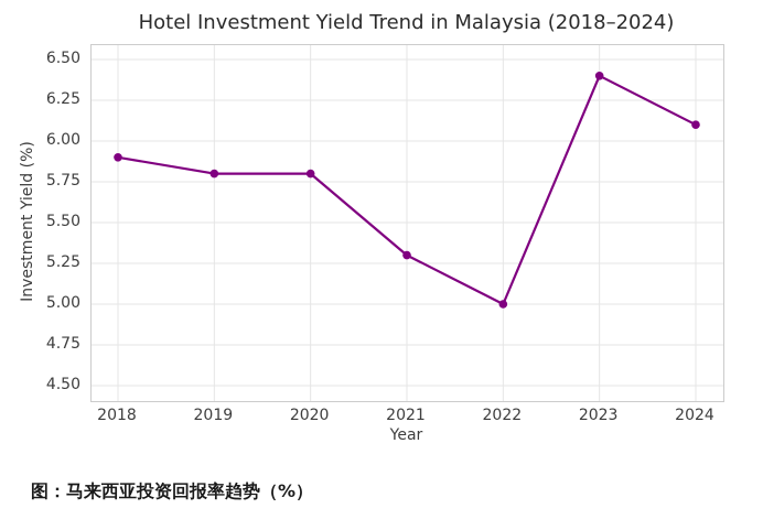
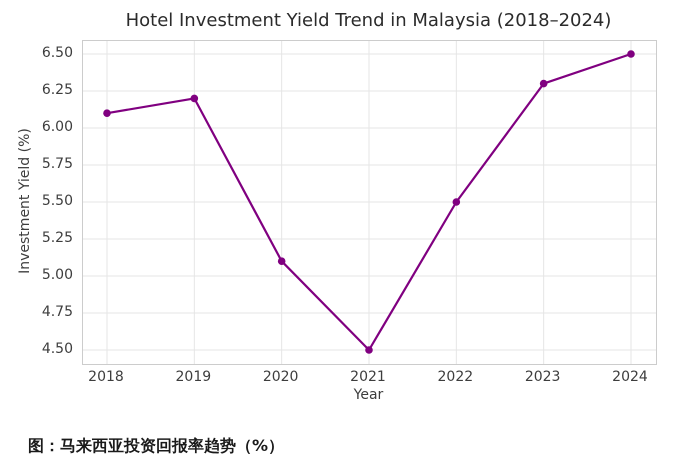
2018: 5.9 -> 6.1
2019: 5.8 -> 6.2
2020: 5.8 -> 5.1
2021: 5.3 -> 4.5
2022: 5.0 -> 5.5
2023: 6.4 -> 6.3
2024: 6.1 -> 6.5
